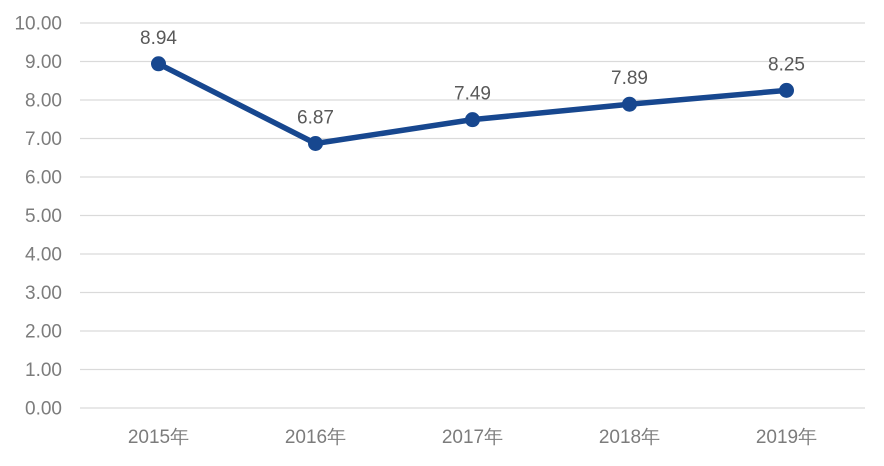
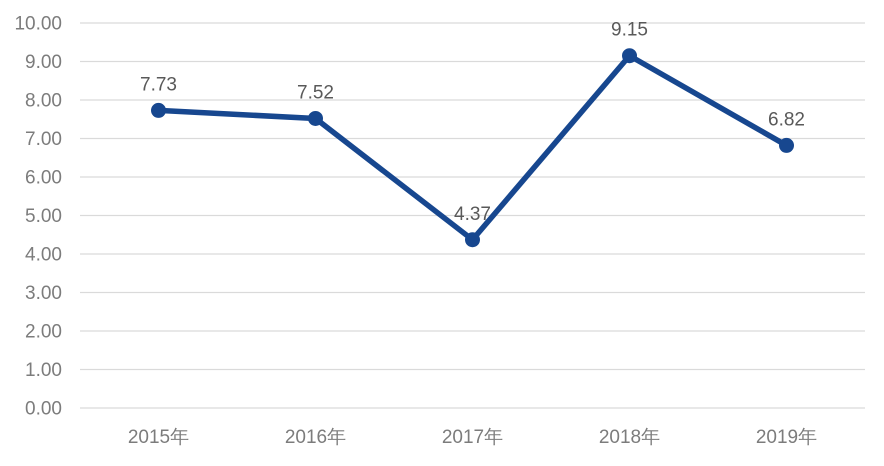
2015年: 8.94 -> 7.73
2016年: 6.87 -> 7.52
2017年: 7.49 -> 4.37
2018年: 7.89 -> 9.15
2019年: 8.25 -> 6.82
